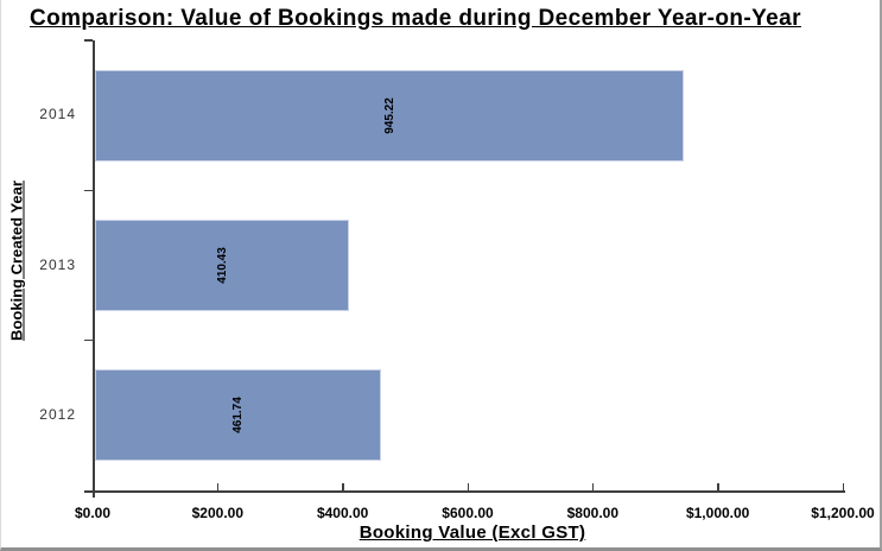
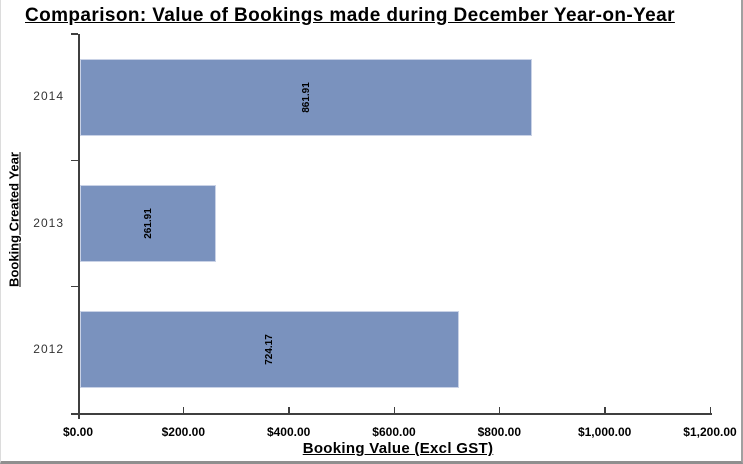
2014: 945.22 -> 861.91
2013: 410.43 -> 261.91
2012: 461.74 -> 724.17
